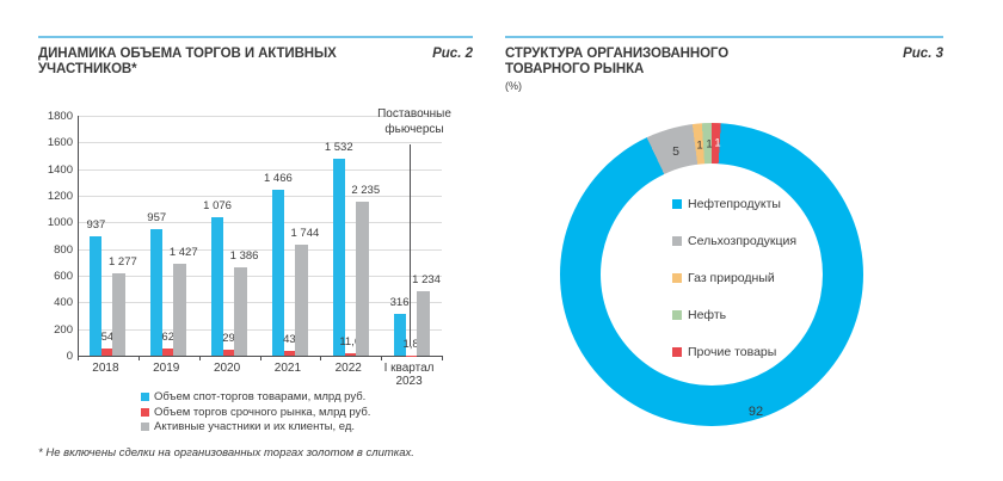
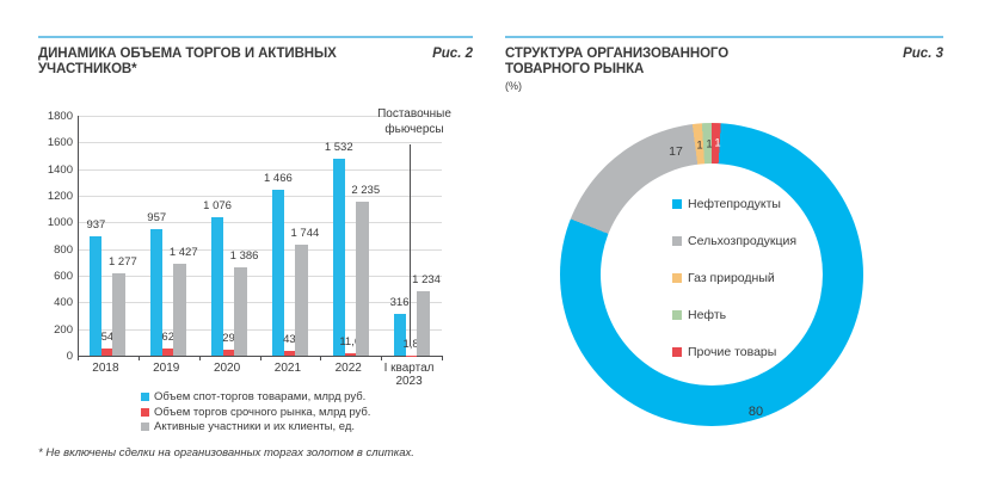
СТРУКТУРА ОРГАНИЗОВАННОГО ТОВАРНОГО РЫНКА (%)/Нефтепродукты: 92 -> 80
СТРУКТУРА ОРГАНИЗОВАННОГО ТОВАРНОГО РЫНКА (%)/Сельхозпродукция: 5 -> 17
